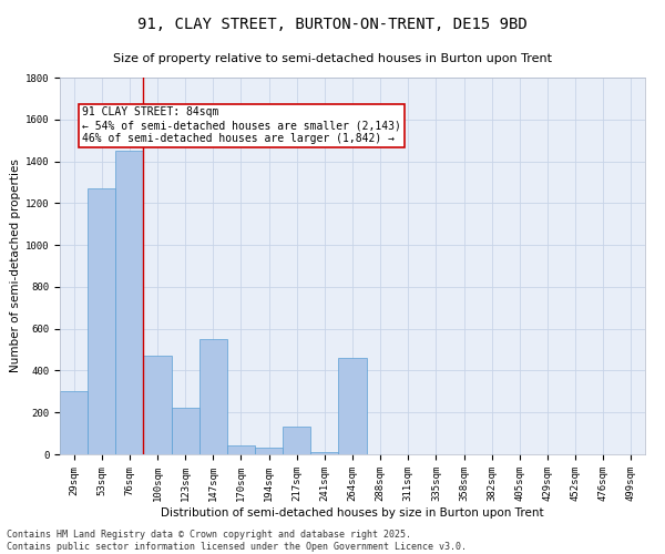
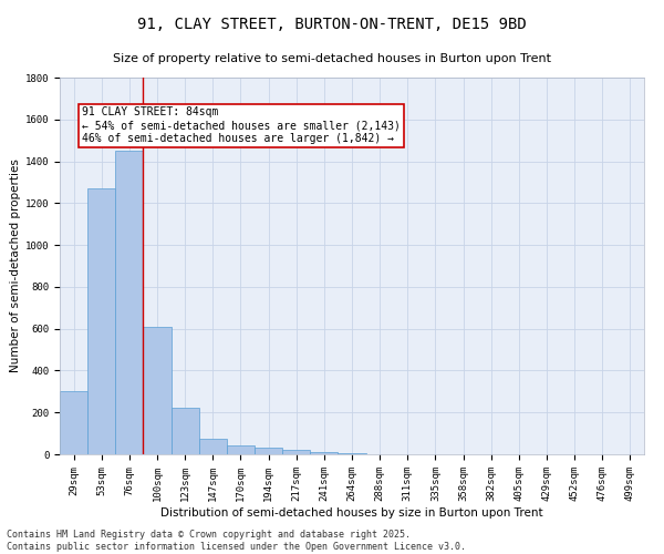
100sqm: 470 -> 610
147sqm: 550 -> 80
217sqm: 130 -> 20
264sqm: 460 -> 0
